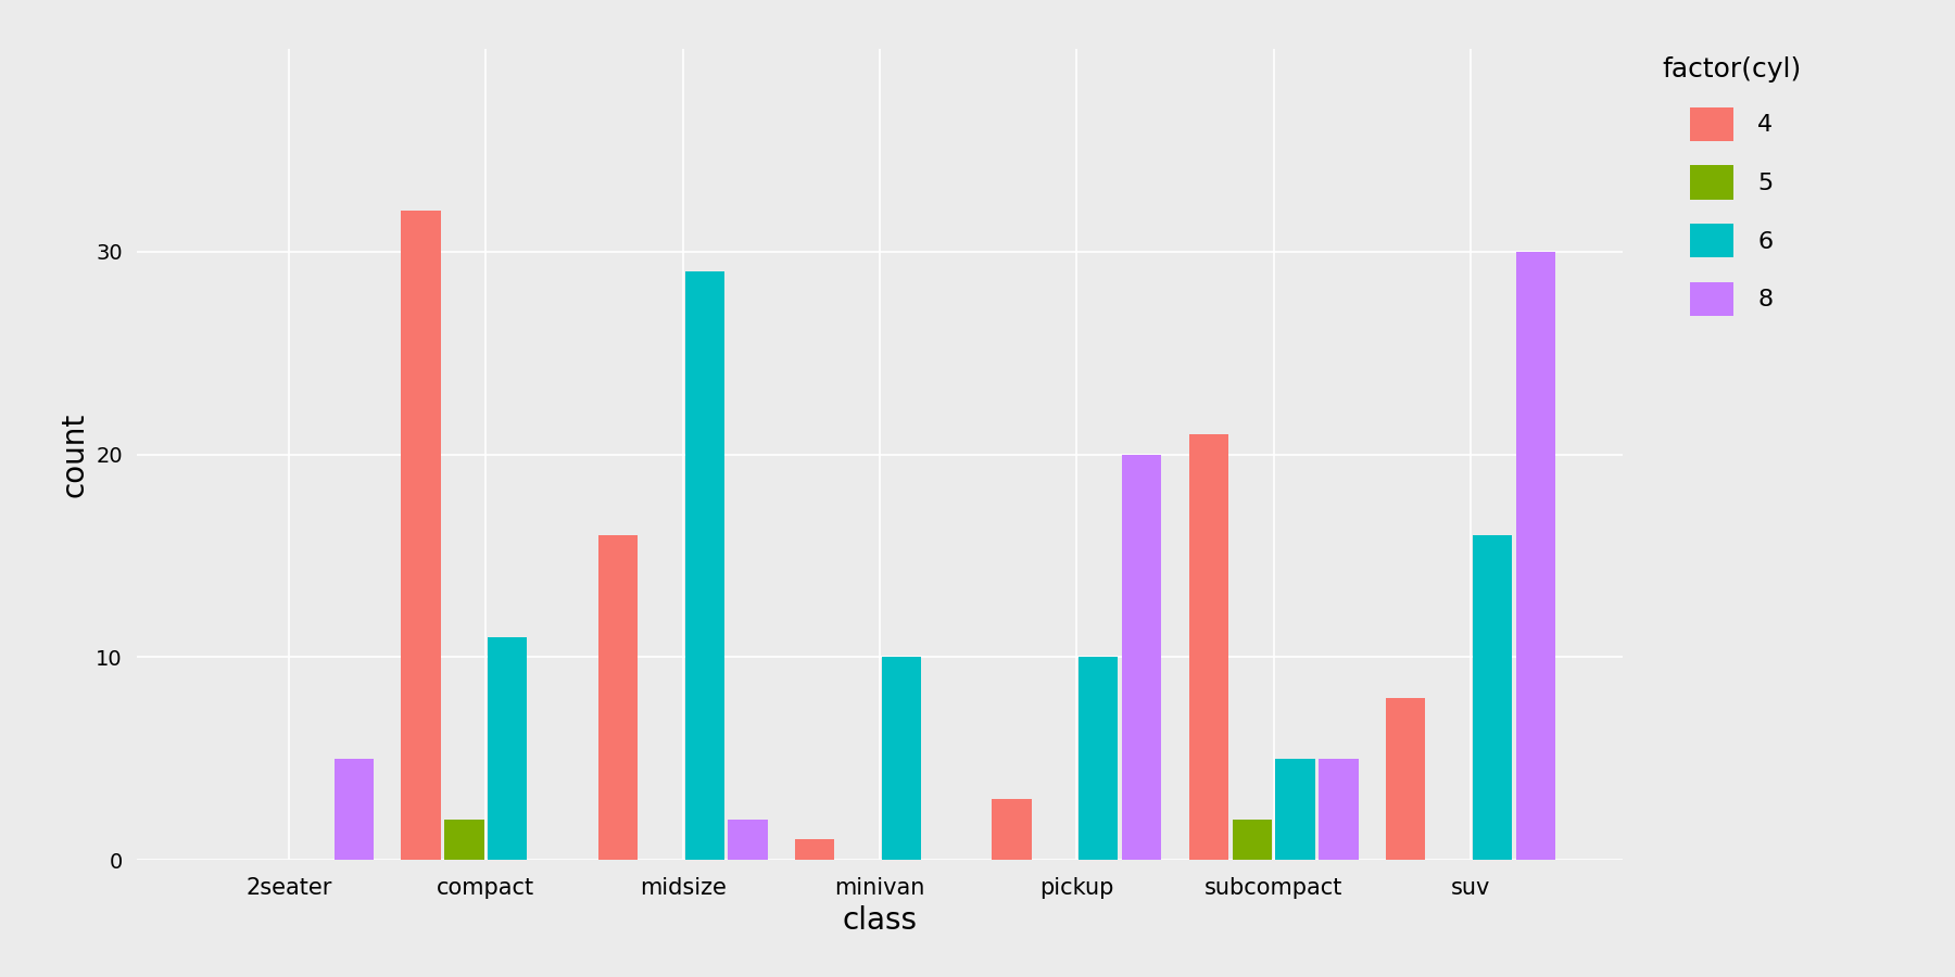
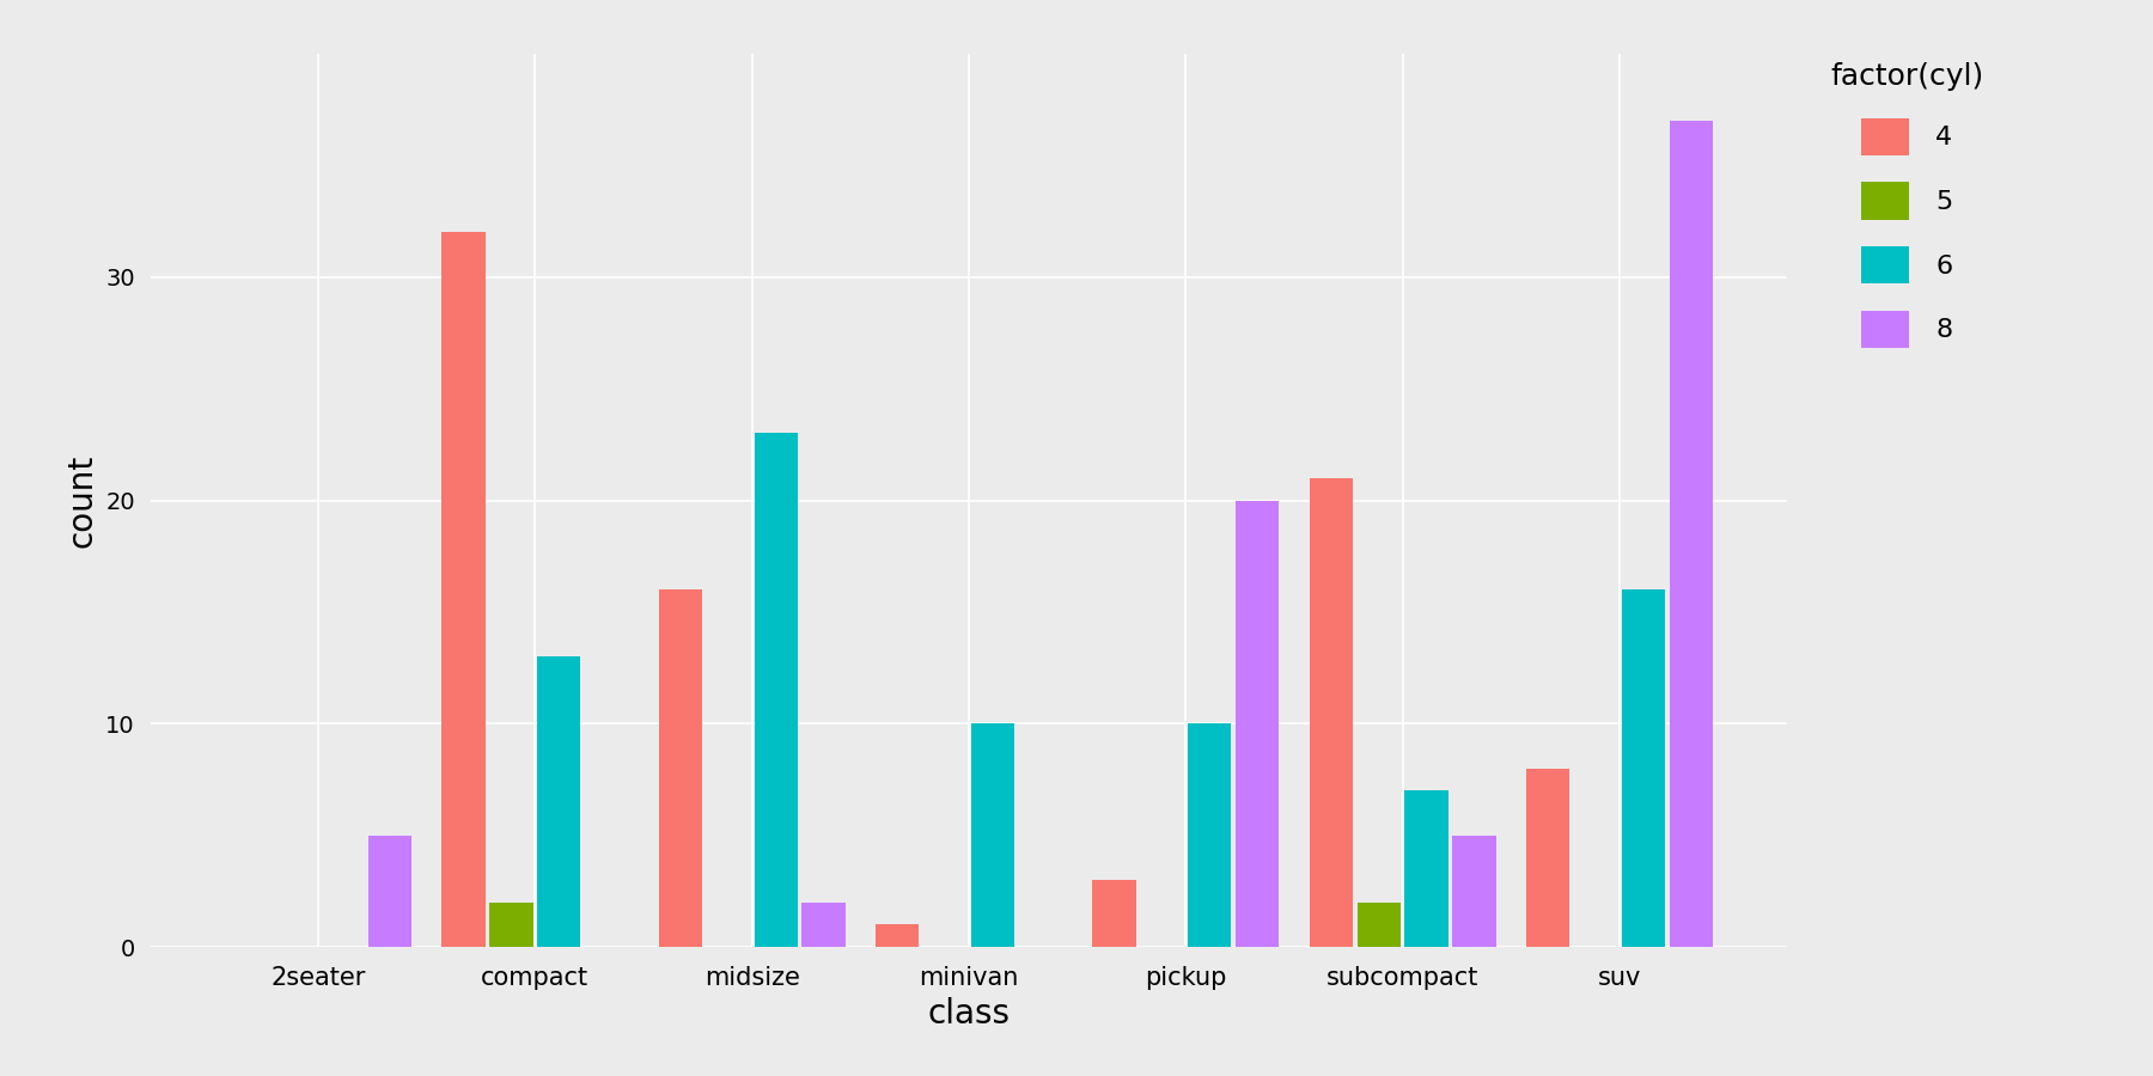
6/compact: 11 -> 13
6/midsize: 29 -> 23
6/subcompact: 5 -> 7
8/suv: 30 -> 37
